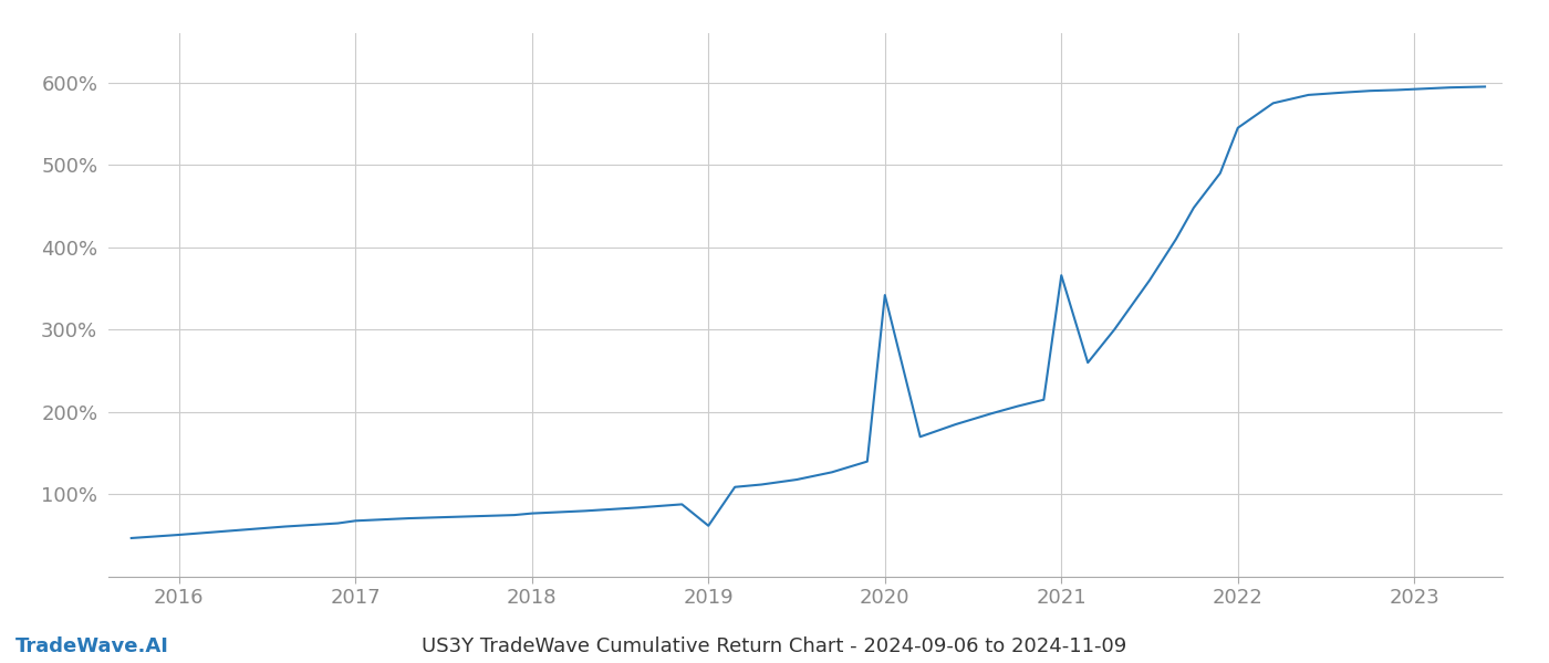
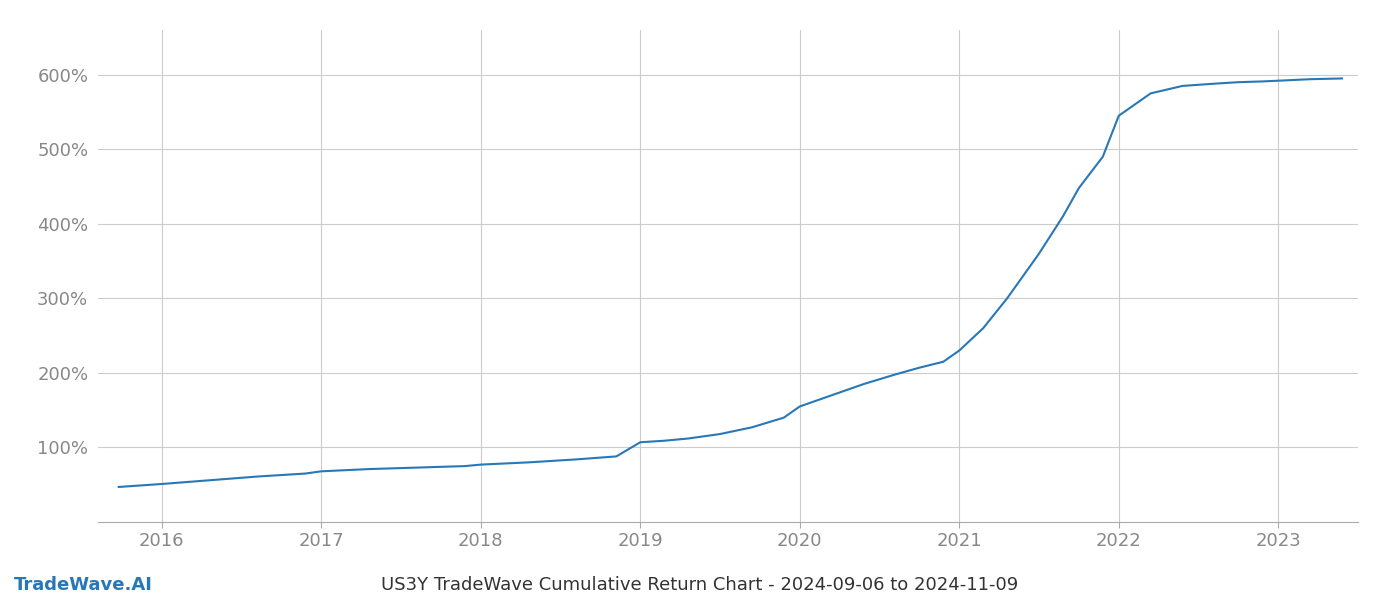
2019: 62% -> 107%
2020: 342% -> 155%
2021: 366% -> 230%
